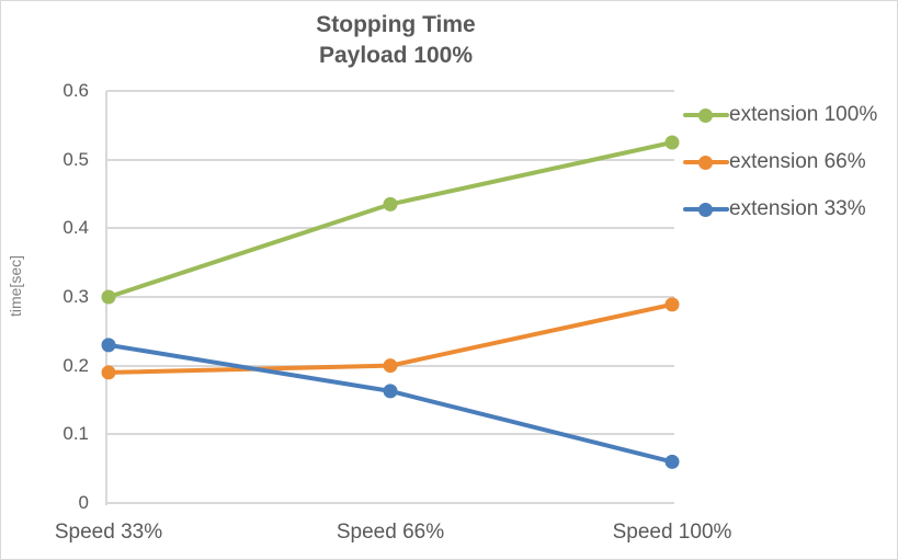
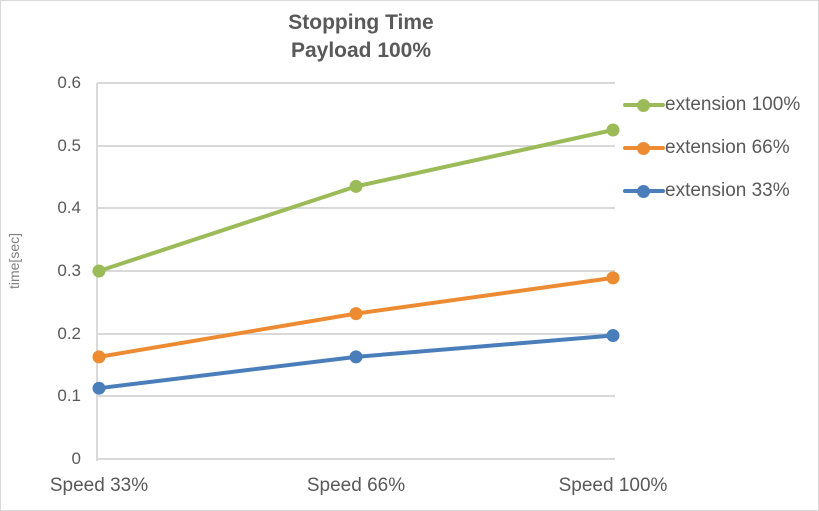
extension 66%/Speed 33%: 0.19 -> 0.16
extension 33%/Speed 33%: 0.23 -> 0.11
extension 66%/Speed 66%: 0.20 -> 0.23
extension 33%/Speed 100%: 0.06 -> 0.20
